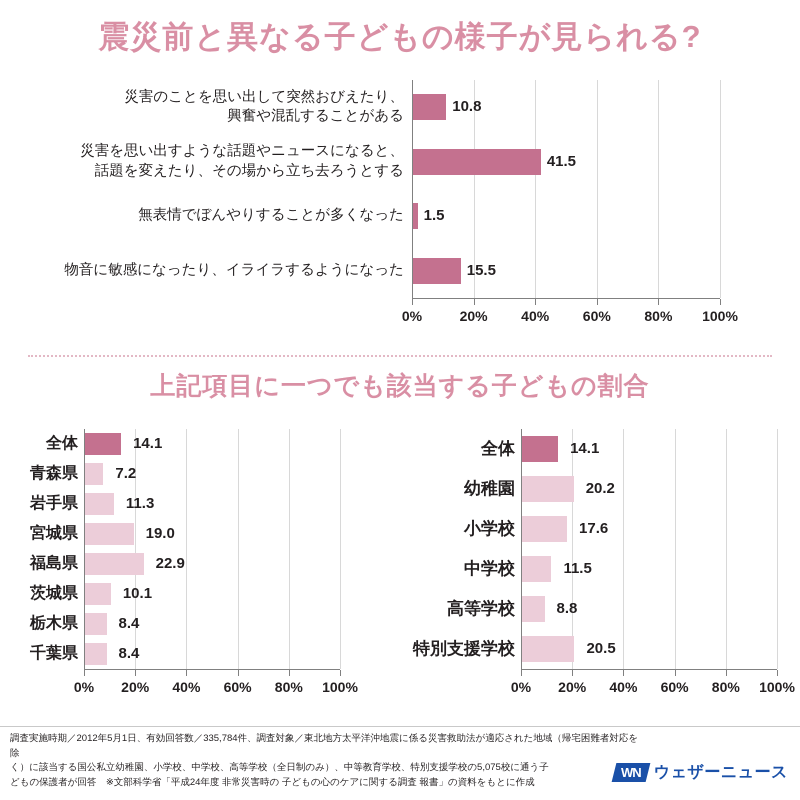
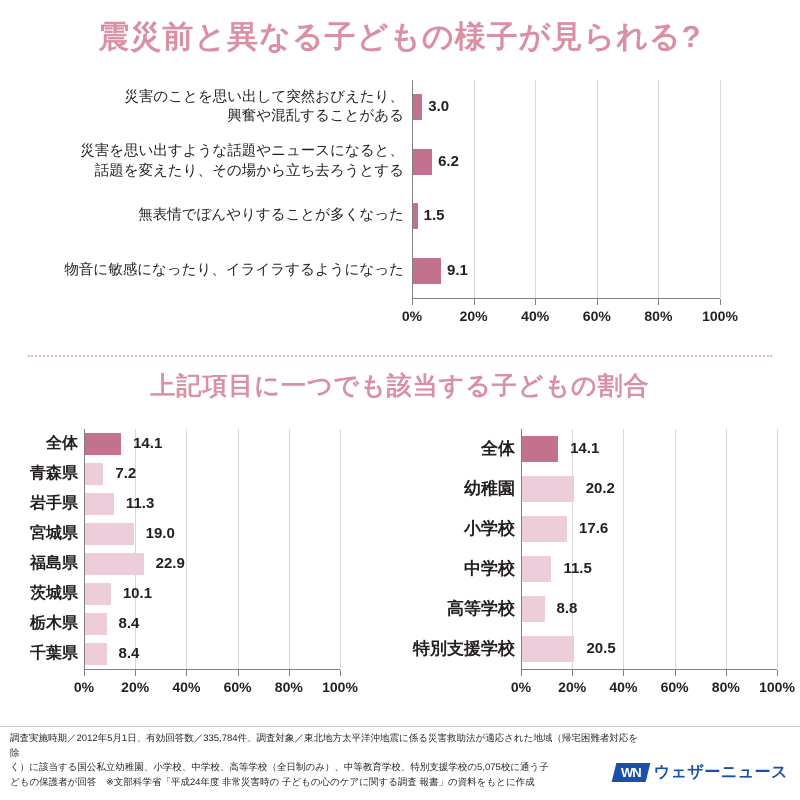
震災前と異なる子どもの様子が見られる?/災害のことを思い出して突然おびえたり、 興奮や混乱することがある: 10.8 -> 3.0
震災前と異なる子どもの様子が見られる?/災害を思い出すような話題やニュースになると、 話題を変えたり、その場から立ち去ろうとする: 41.5 -> 6.2
震災前と異なる子どもの様子が見られる?/物音に敏感になったり、イライラするようになった: 15.5 -> 9.1
